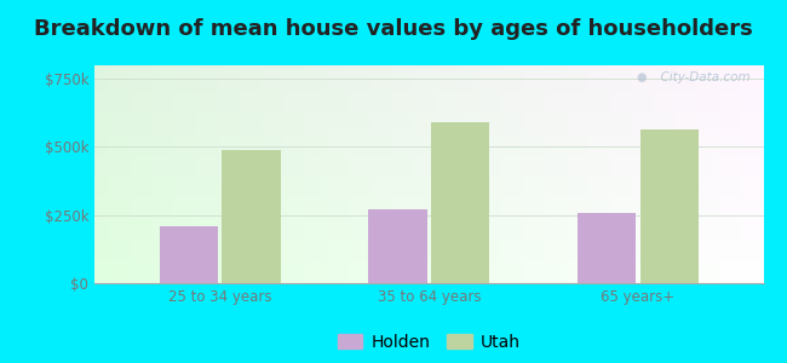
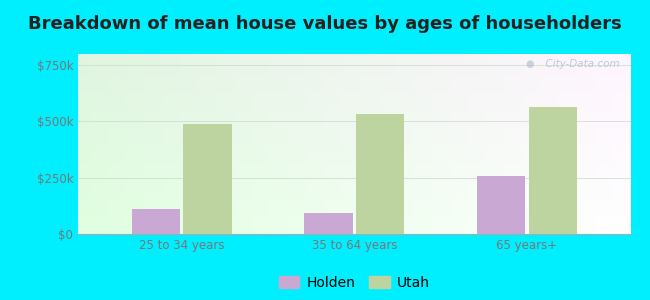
Holden/25 to 34 years: $210k -> $110k
Holden/35 to 64 years: $270k -> $95k
Utah/35 to 64 years: $590k -> $535k
